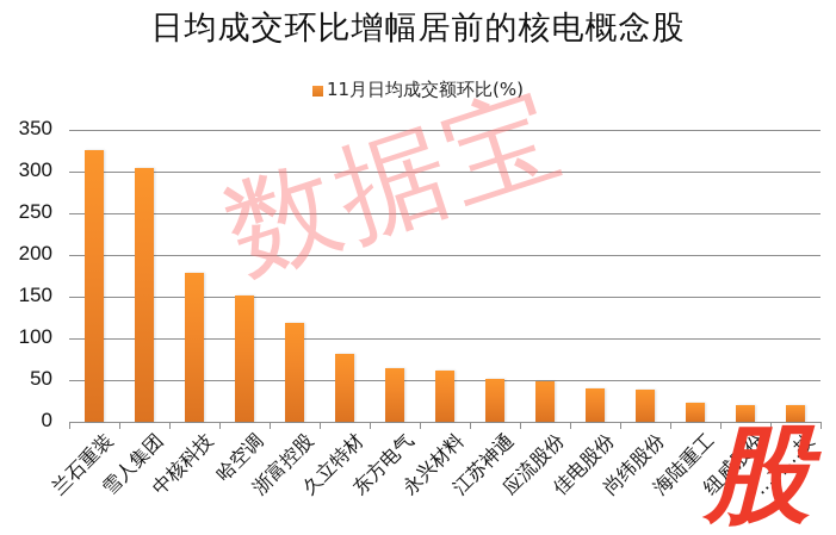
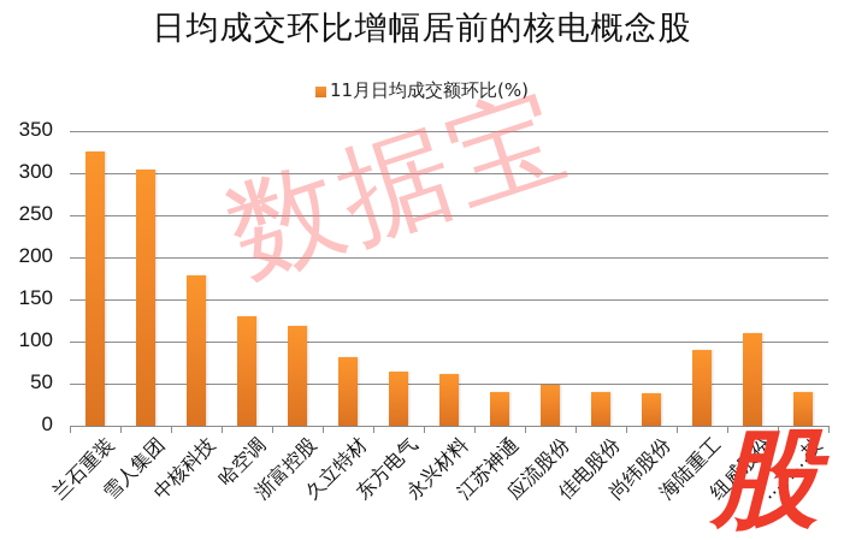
哈空调: 150 -> 130
江苏神通: 50 -> 40
海陆重工: 20 -> 90
纽威股份: 20 -> 110
…材…技: 20 -> 40
